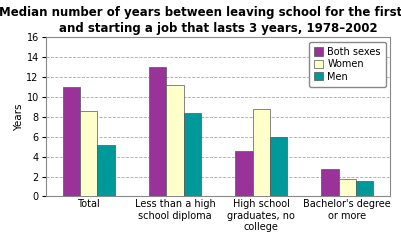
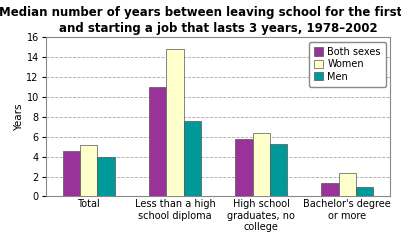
Both sexes/Total: 11.0 -> 4.6
Women/Total: 8.6 -> 5.2
Men/Total: 5.2 -> 4.0
Both sexes/Less than a high school diploma: 13.0 -> 11.0
Women/Less than a high school diploma: 11.2 -> 14.8
Men/Less than a high school diploma: 8.4 -> 7.6
Both sexes/High school graduates, no college: 4.6 -> 5.8
Women/High school graduates, no college: 8.8 -> 6.4
Men/High school graduates, no college: 6.0 -> 5.3
Both sexes/Bachelor's degree or more: 2.8 -> 1.4
Women/Bachelor's degree or more: 1.8 -> 2.4
Men/Bachelor's degree or more: 1.6 -> 1.0
